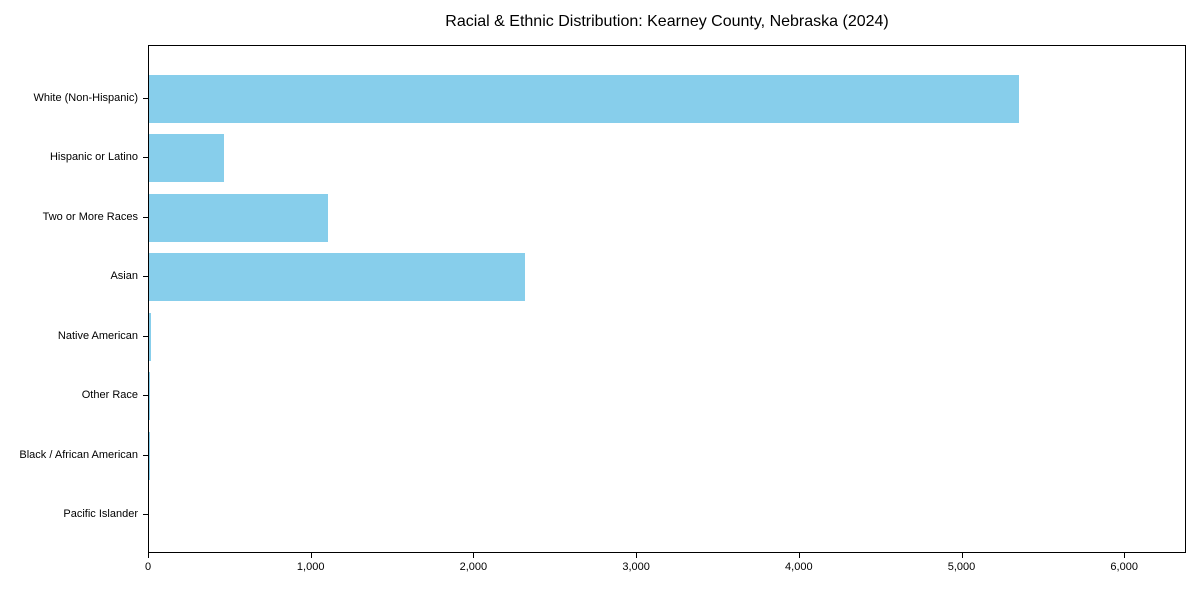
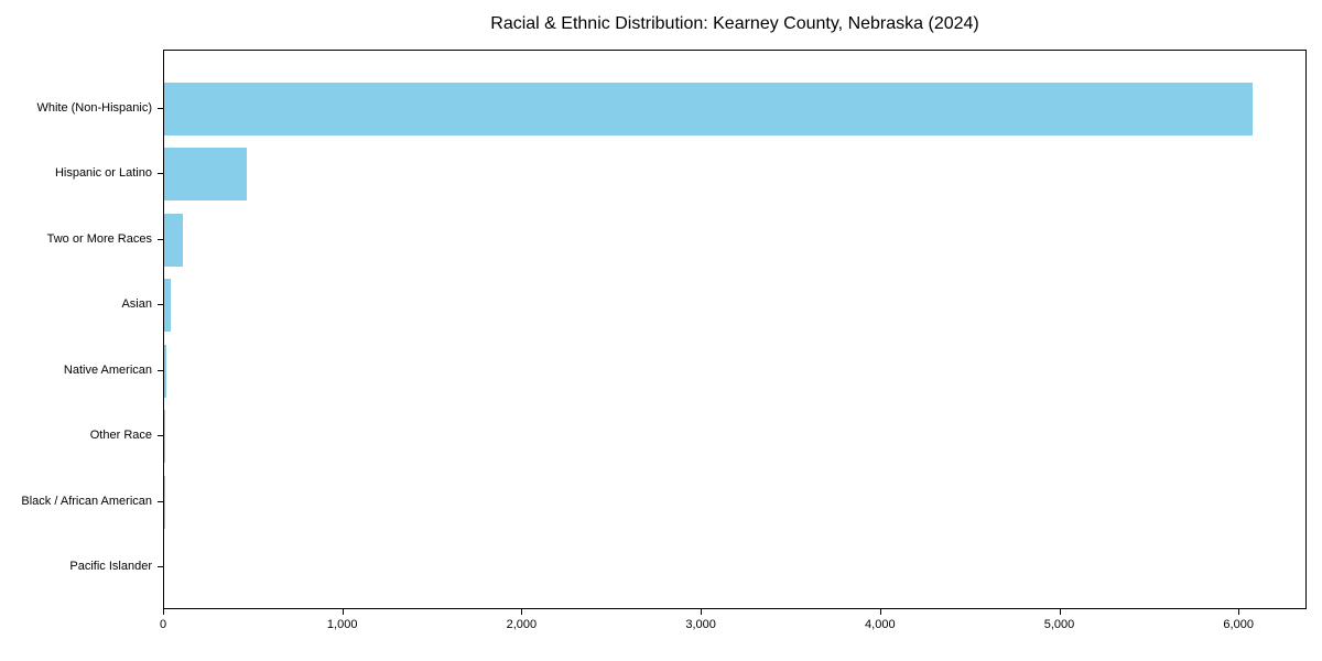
White (Non-Hispanic): 5350 -> 6070
Two or More Races: 1100 -> 100
Asian: 2310 -> 40
